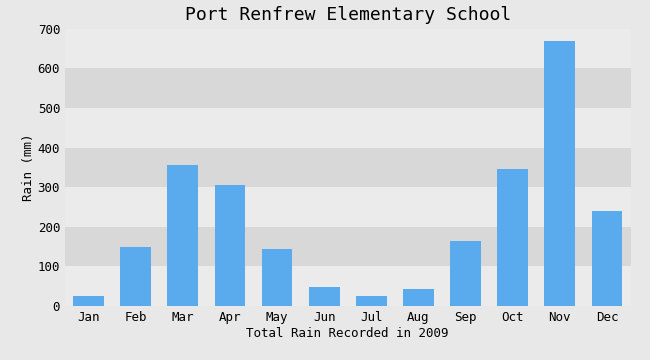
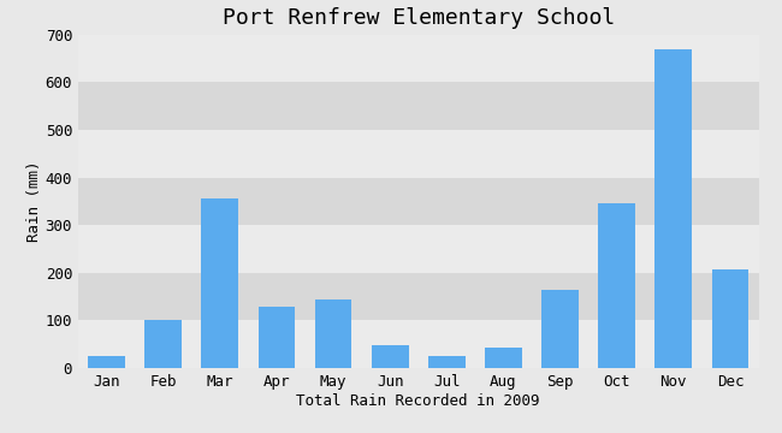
Feb: 150 -> 100
Apr: 305 -> 130
Dec: 240 -> 208
